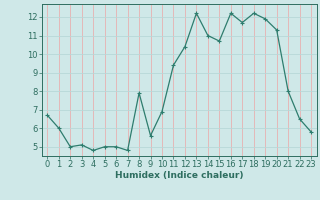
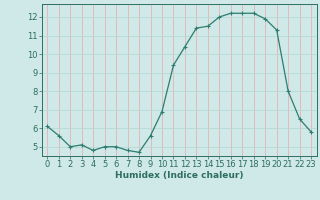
0: 6.7 -> 6.1
1: 6.0 -> 5.6
8: 7.9 -> 4.7
13: 12.2 -> 11.4
14: 11.0 -> 11.5
15: 10.7 -> 12.0
17: 11.7 -> 12.2
